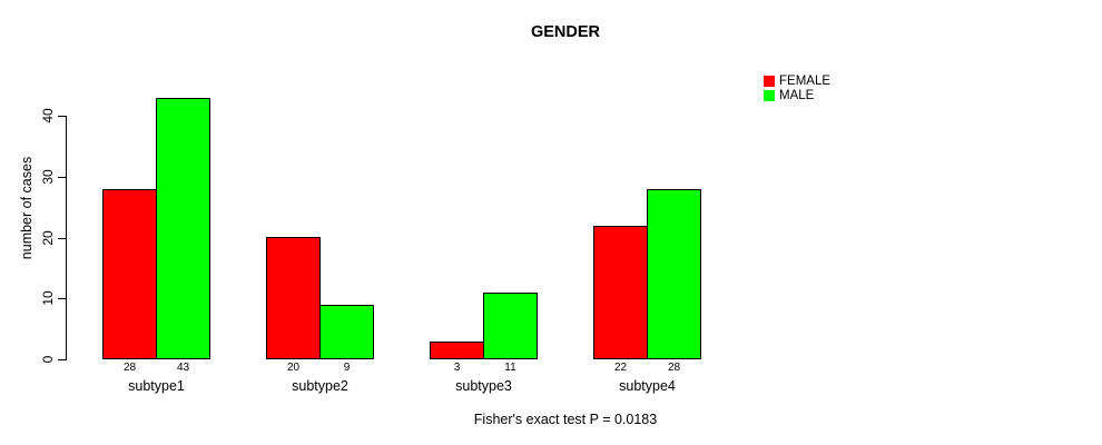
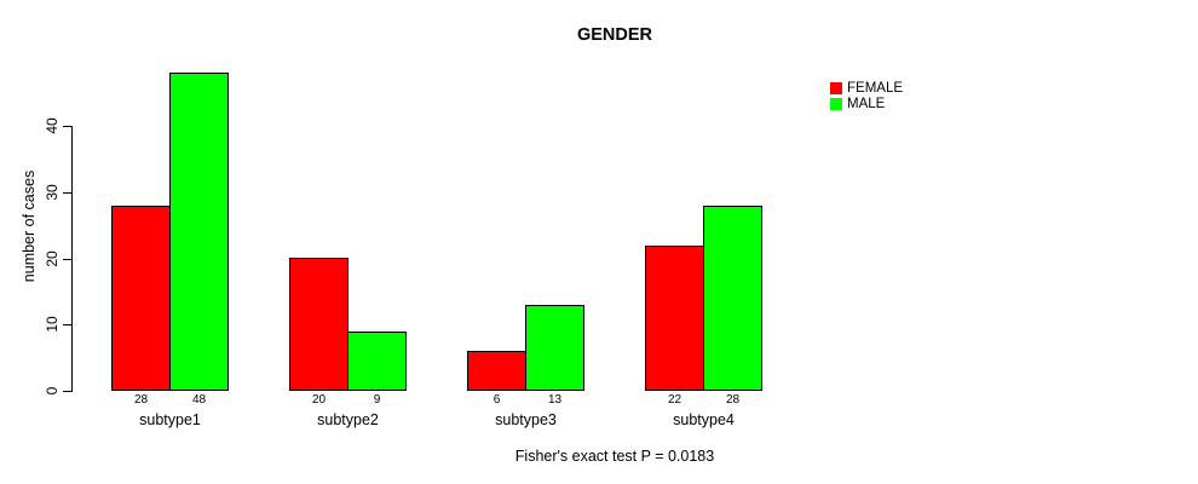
MALE/subtype1: 43 -> 48
FEMALE/subtype3: 3 -> 6
MALE/subtype3: 11 -> 13
